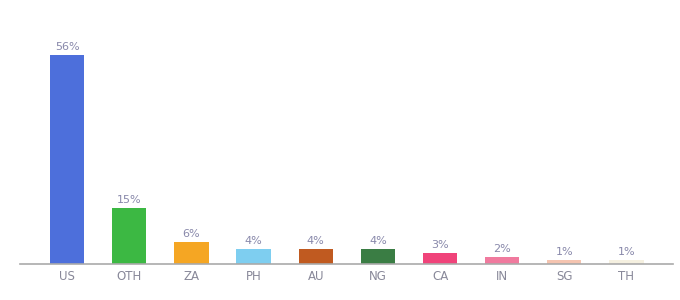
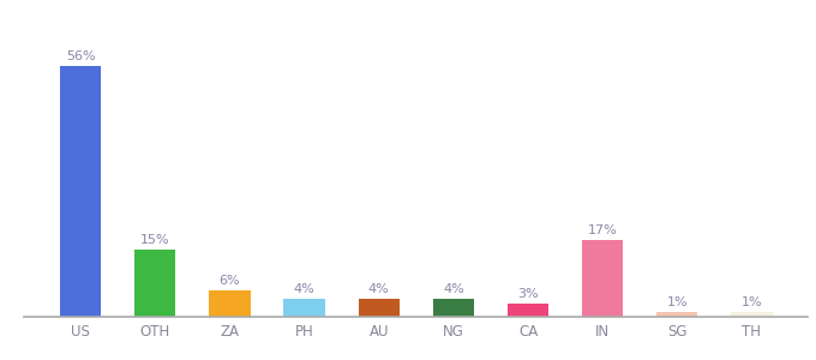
IN: 2% -> 17%
